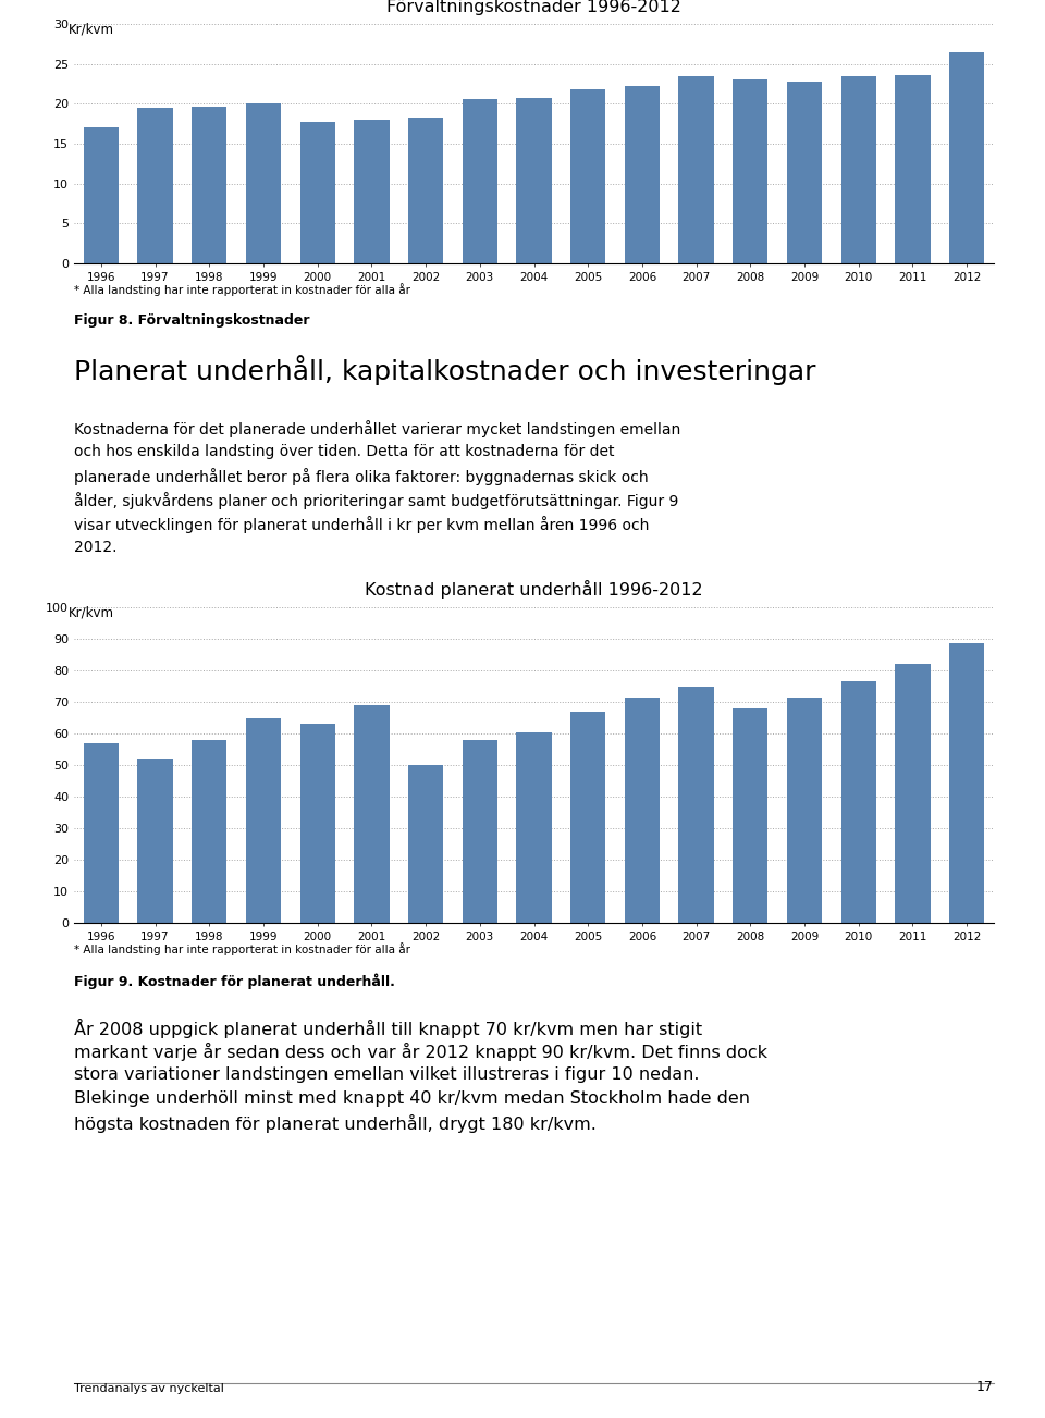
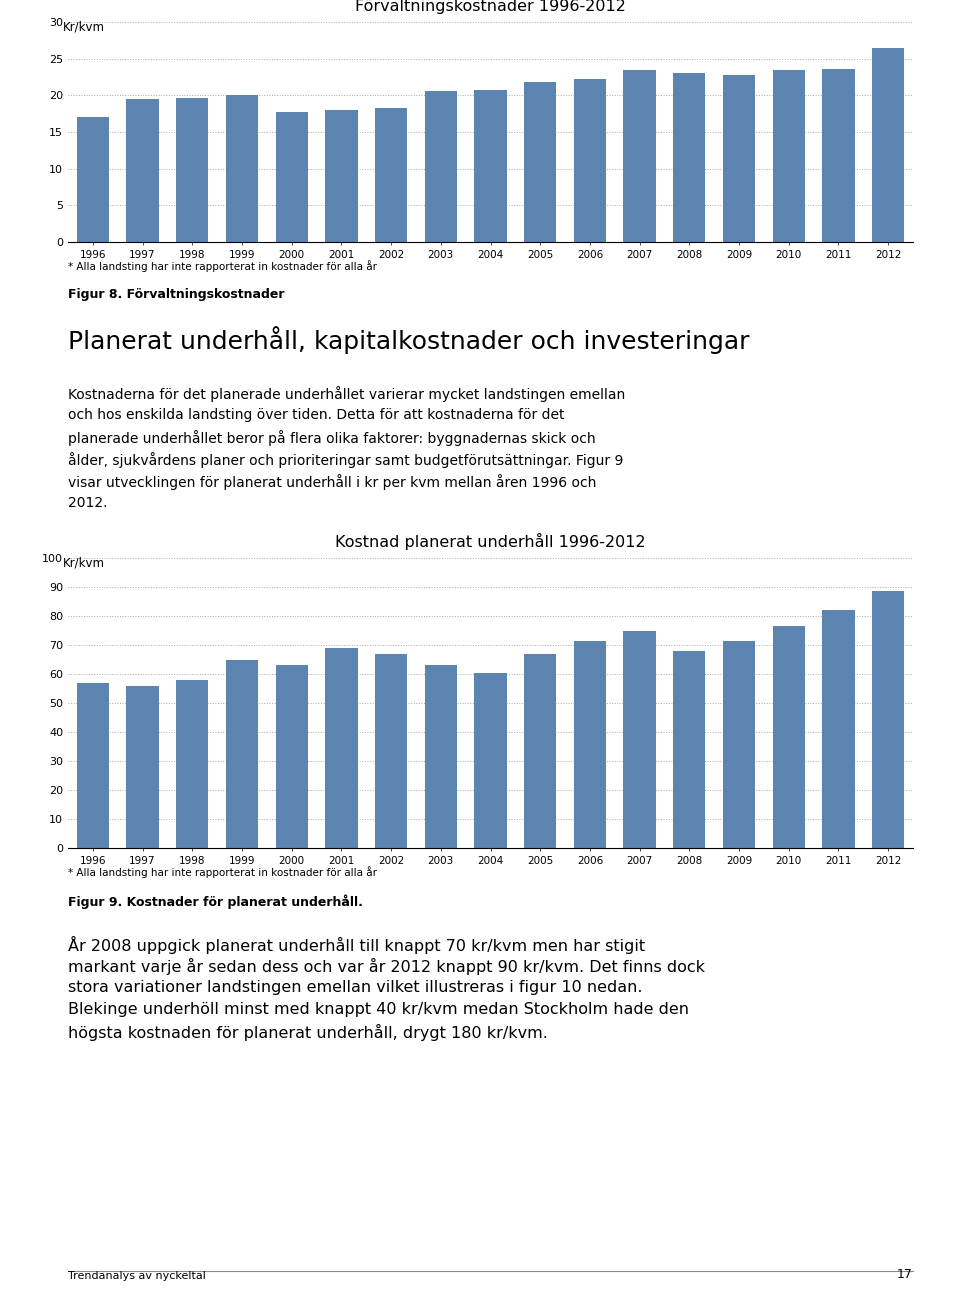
Kostnad planerat underhåll 1996-2012/1997: 52.0 -> 56.0
Kostnad planerat underhåll 1996-2012/2002: 50.0 -> 67.0
Kostnad planerat underhåll 1996-2012/2003: 58.0 -> 63.0
